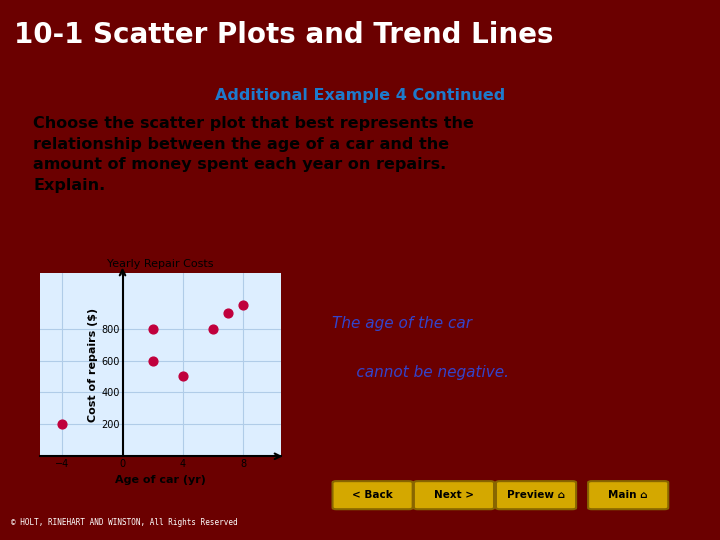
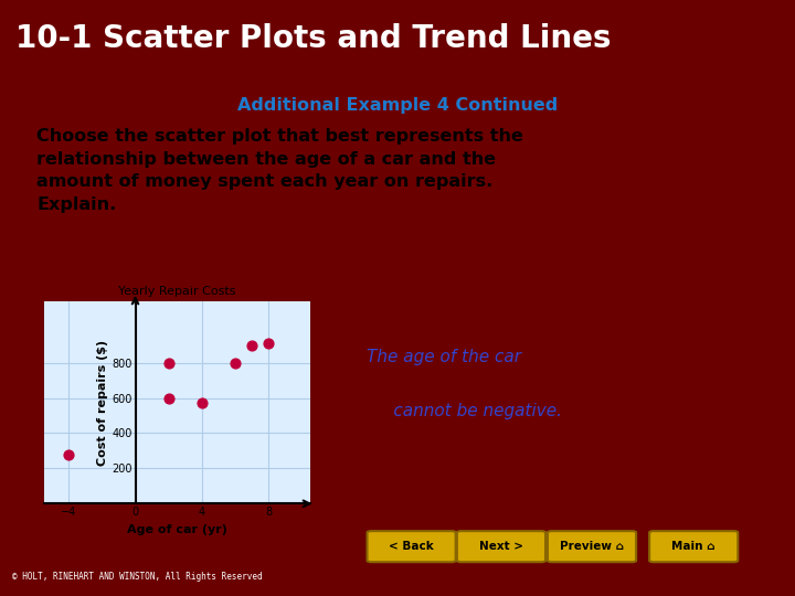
−4: 200 -> 280
4: 500 -> 570
8: 950 -> 910
